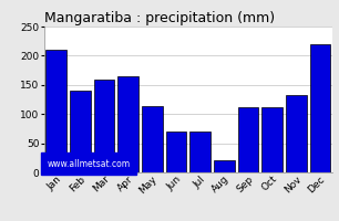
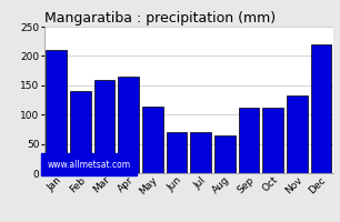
Aug: 20 -> 65
